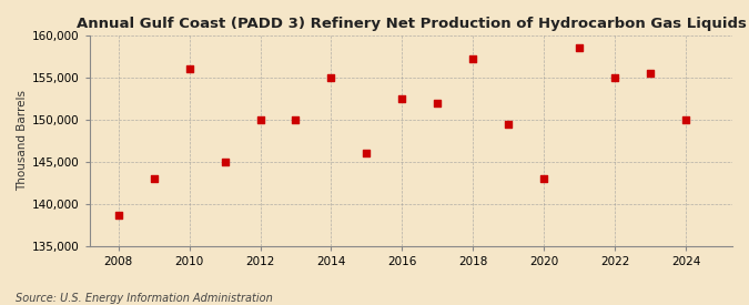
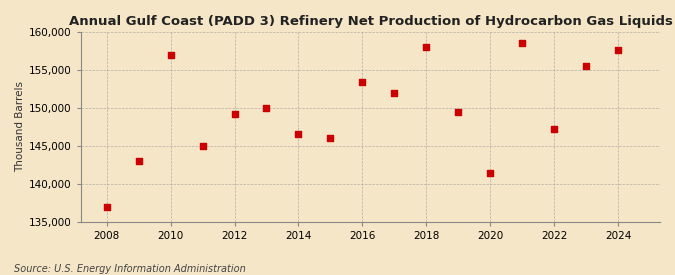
2008: 138,700 -> 137,000
2010: 156,100 -> 157,000
2012: 150,000 -> 149,200
2014: 155,000 -> 146,600
2016: 152,500 -> 153,400
2018: 157,200 -> 158,000
2020: 143,000 -> 141,400
2022: 155,000 -> 147,200
2024: 150,000 -> 157,600
